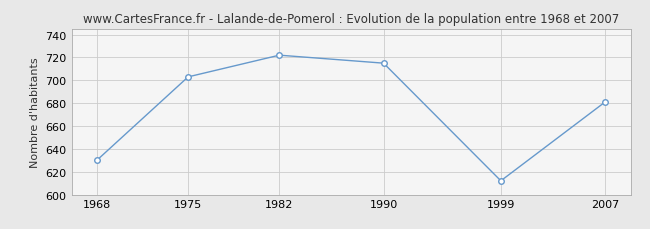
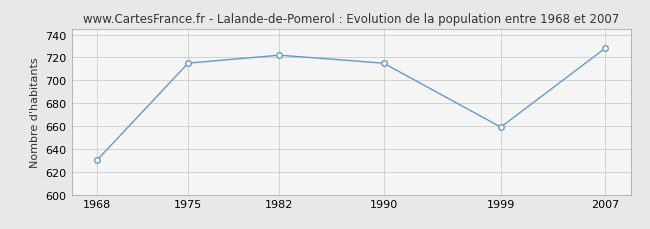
1975: 703 -> 715
1999: 612 -> 659
2007: 681 -> 728
